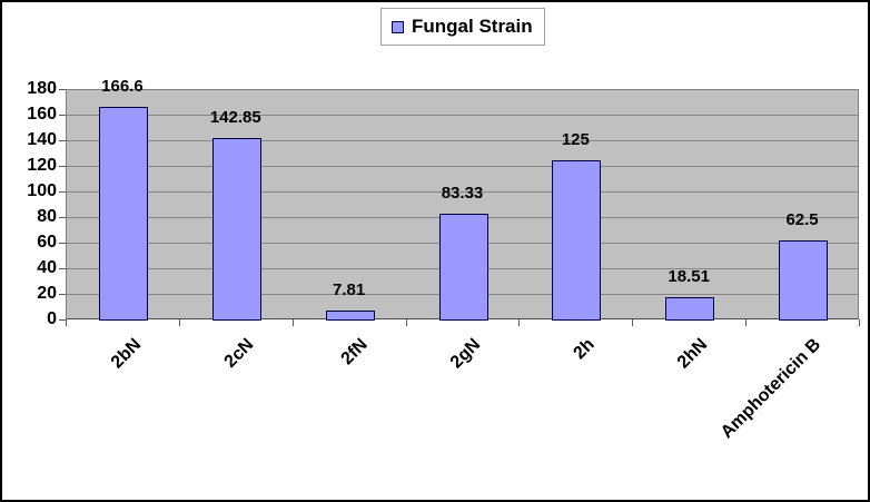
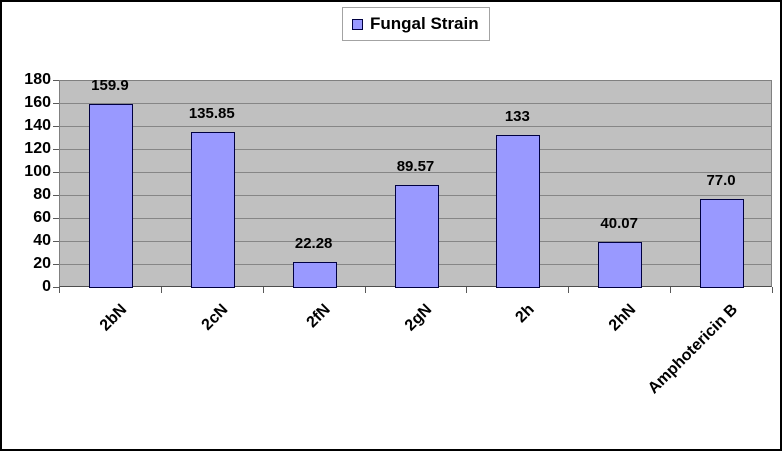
2bN: 166.6 -> 159.9
2cN: 142.85 -> 135.85
2fN: 7.81 -> 22.28
2gN: 83.33 -> 89.57
2h: 125 -> 133
2hN: 18.51 -> 40.07
Amphotericin B: 62.5 -> 77.0
